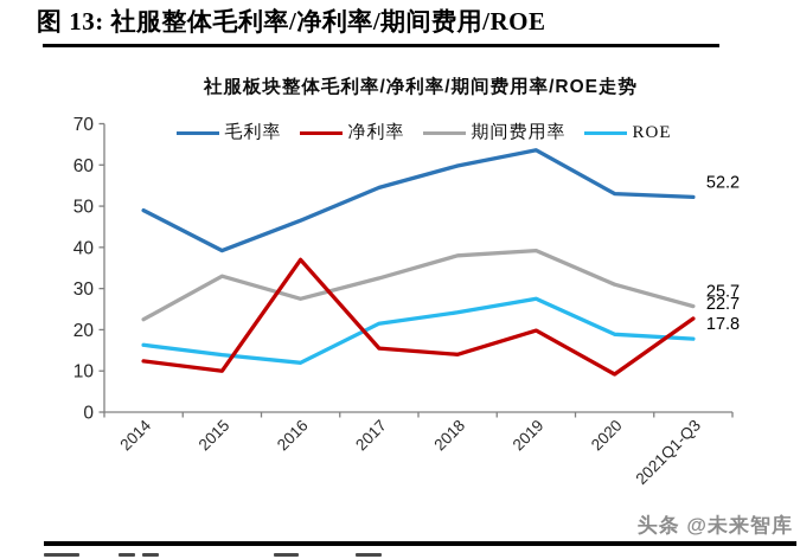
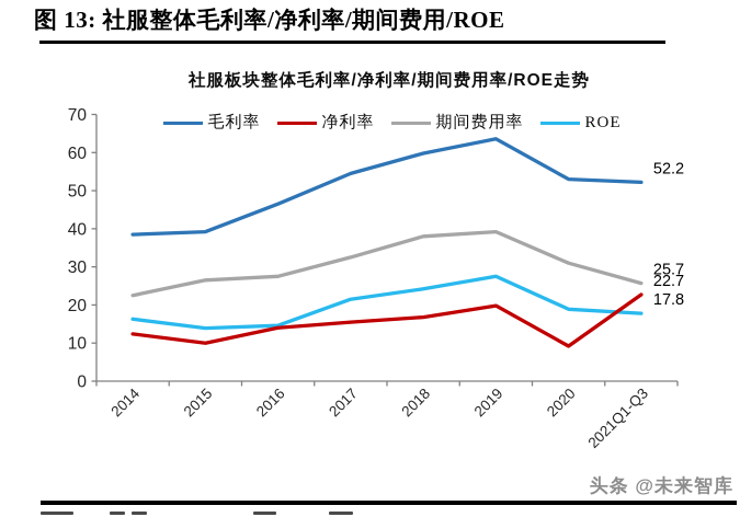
毛利率/2014: 49 -> 38
期间费用率/2015: 33 -> 26
净利率/2016: 37 -> 14
ROE/2016: 12 -> 15
净利率/2018: 14 -> 17
